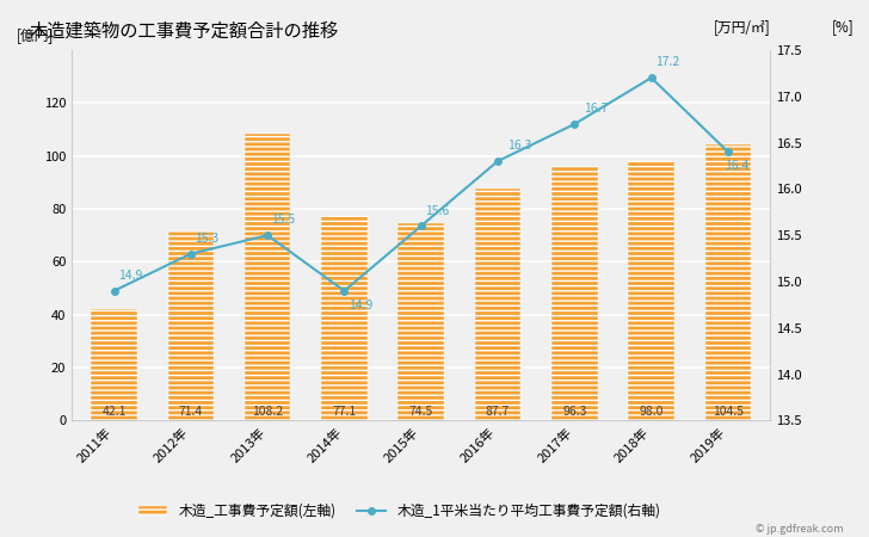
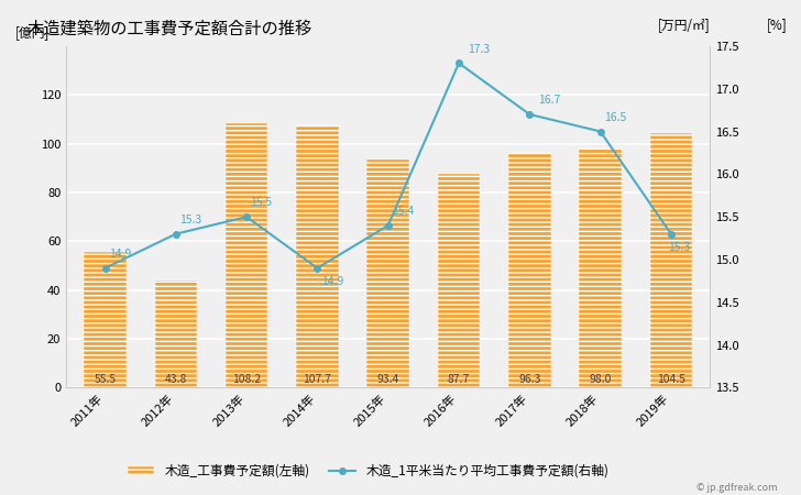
木造_工事費予定額(左軸)/2011年: 42.1 -> 55.5
木造_工事費予定額(左軸)/2012年: 71.4 -> 43.8
木造_工事費予定額(左軸)/2014年: 77.1 -> 107.7
木造_工事費予定額(左軸)/2015年: 74.5 -> 93.4
木造_1平米当たり平均工事費予定額(右軸)/2015年: 15.6 -> 15.4
木造_1平米当たり平均工事費予定額(右軸)/2016年: 16.3 -> 17.3
木造_1平米当たり平均工事費予定額(右軸)/2018年: 17.2 -> 16.5
木造_1平米当たり平均工事費予定額(右軸)/2019年: 16.4 -> 15.3
